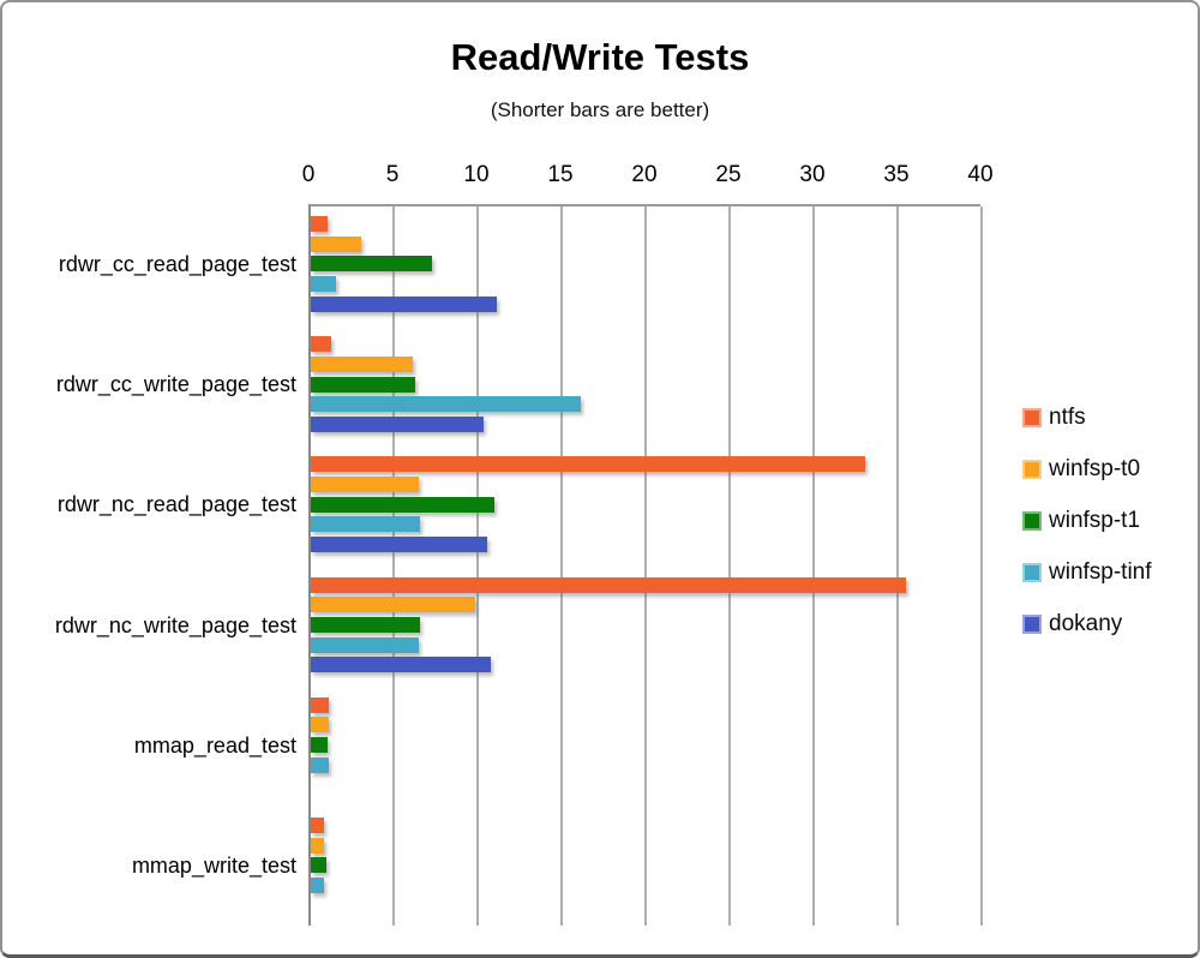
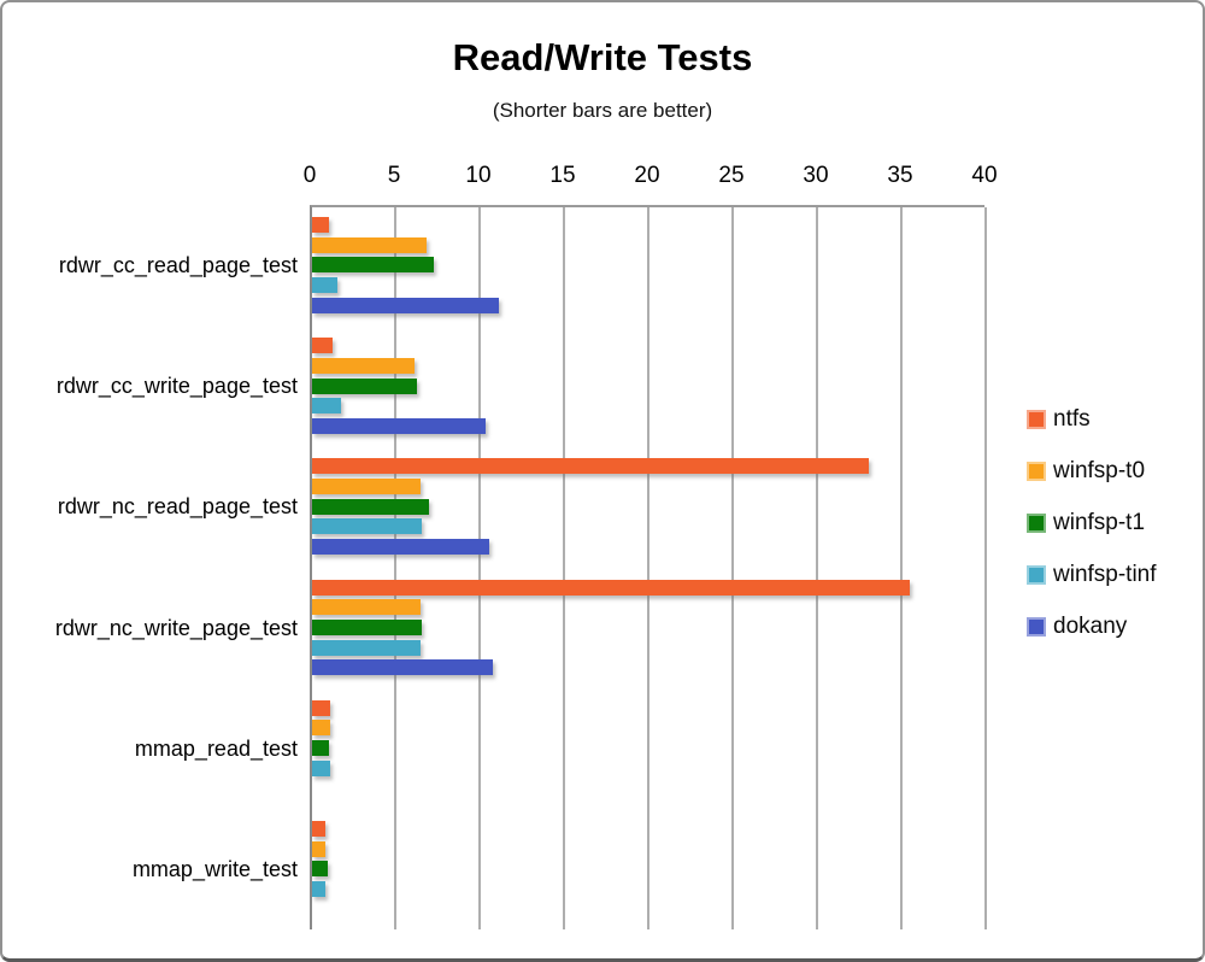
winfsp-t0/rdwr_cc_read_page_test: 3.0 -> 6.8
winfsp-tinf/rdwr_cc_write_page_test: 16.1 -> 1.7
winfsp-t1/rdwr_nc_read_page_test: 10.9 -> 6.9
winfsp-t0/rdwr_nc_write_page_test: 9.8 -> 6.4
